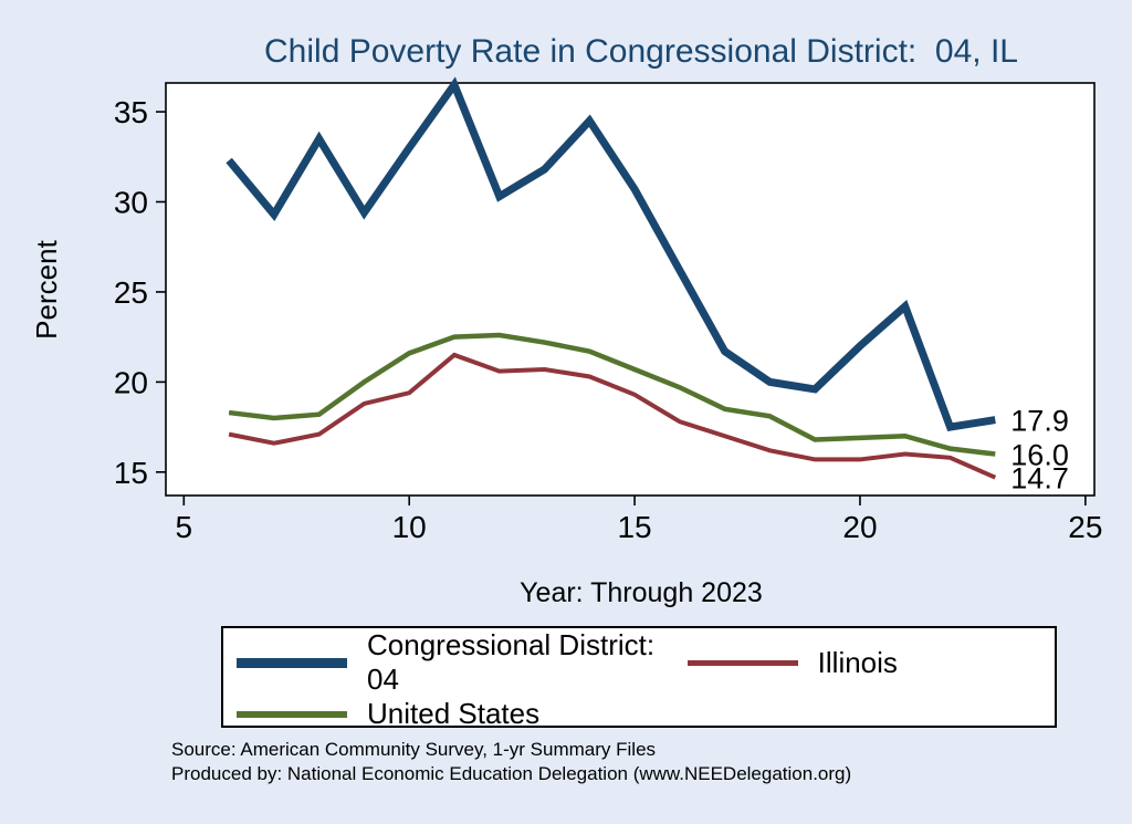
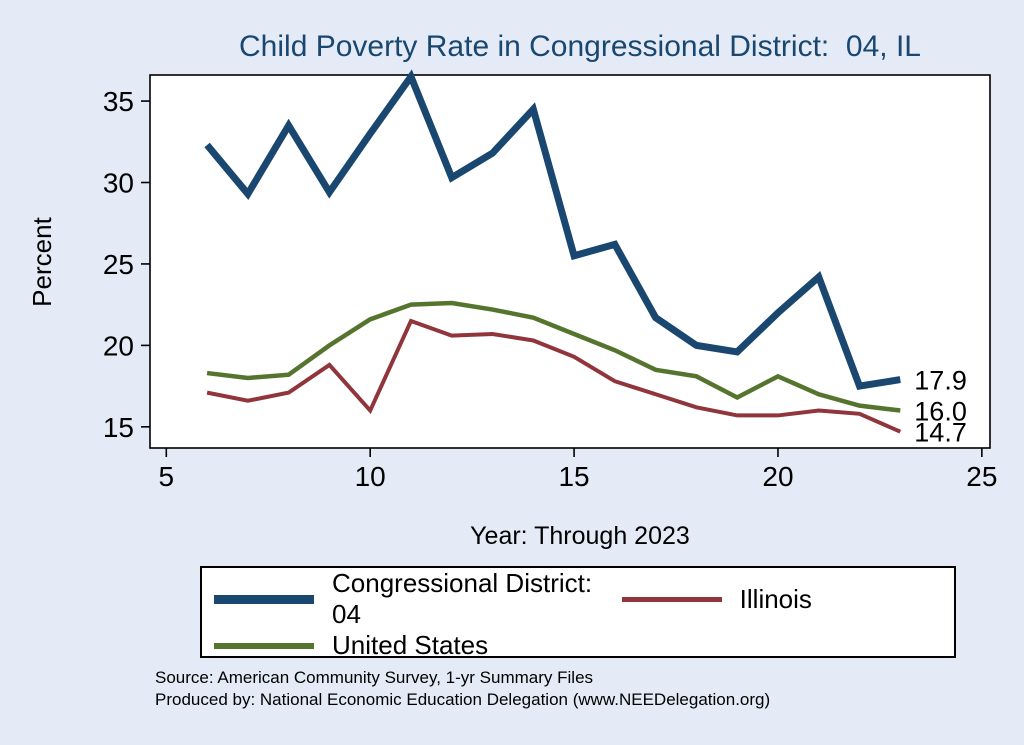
Illinois/10: 19.4 -> 16.0
Congressional District: 04/15: 30.7 -> 25.5
United States/20: 16.9 -> 18.1
